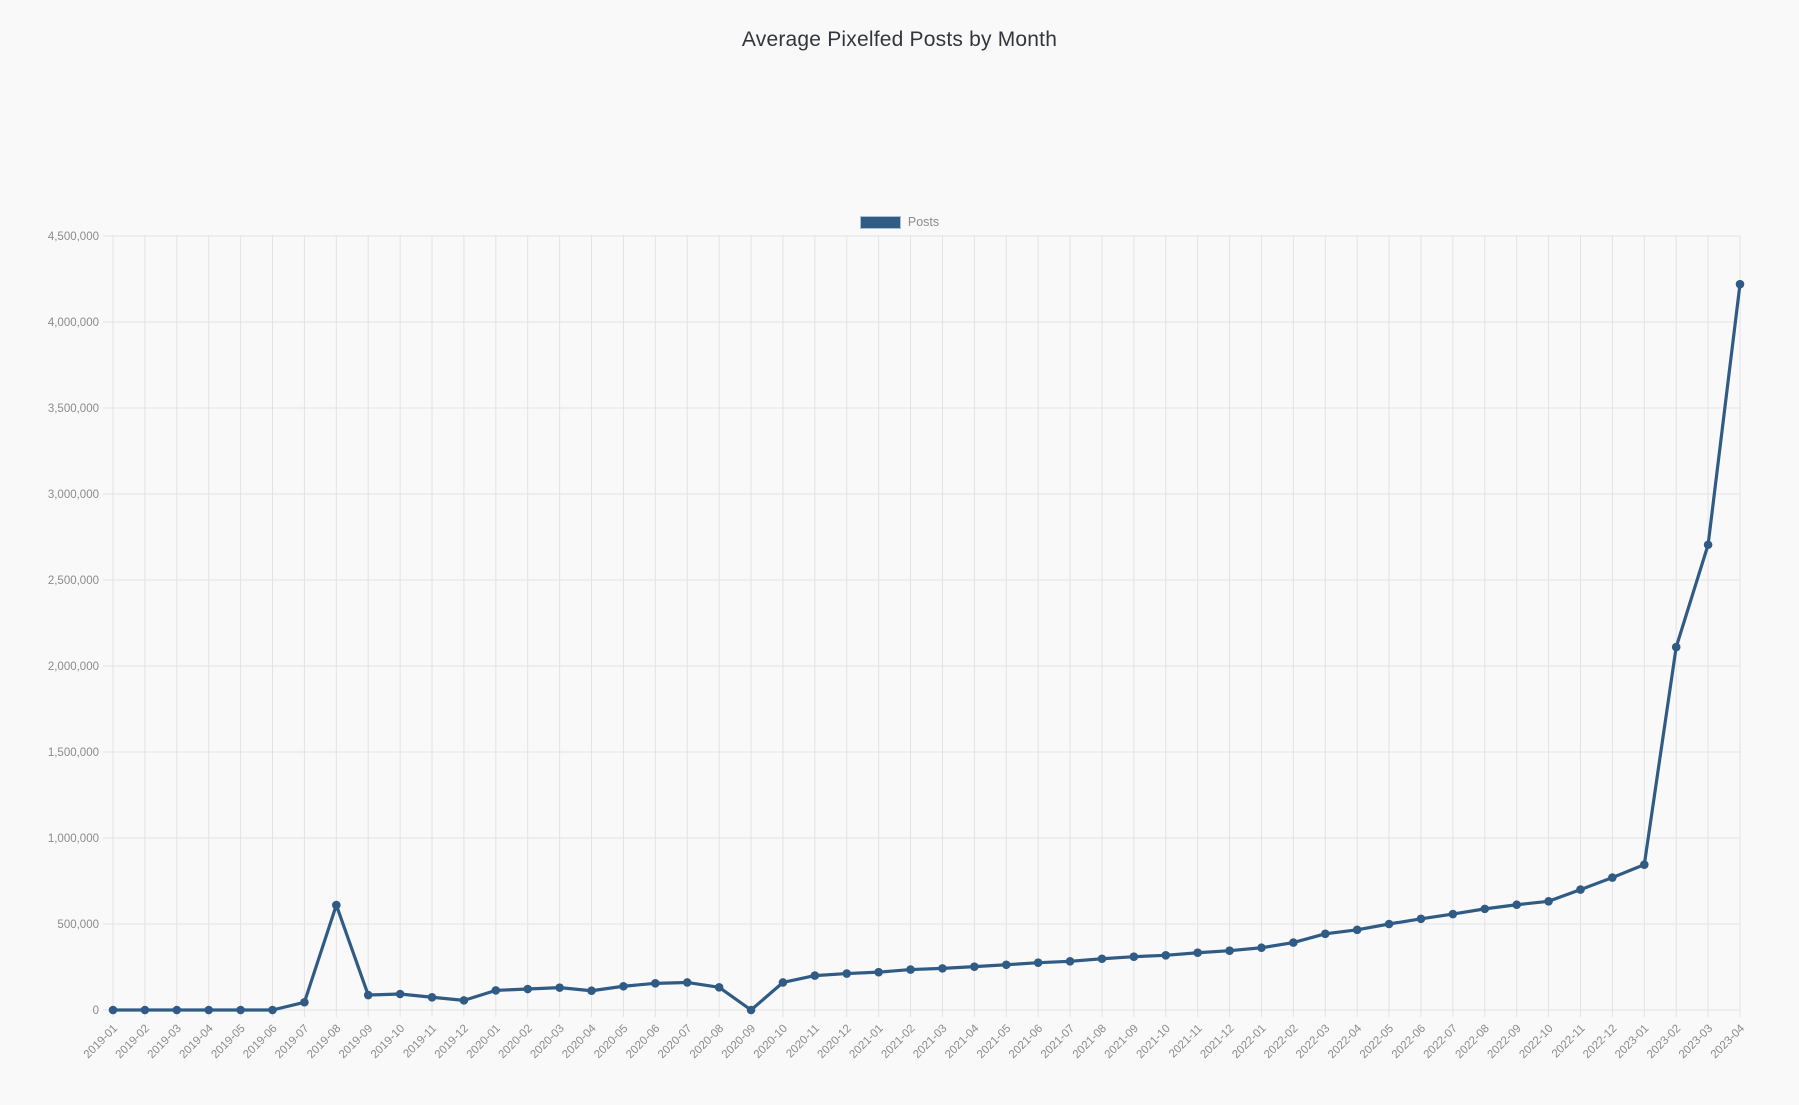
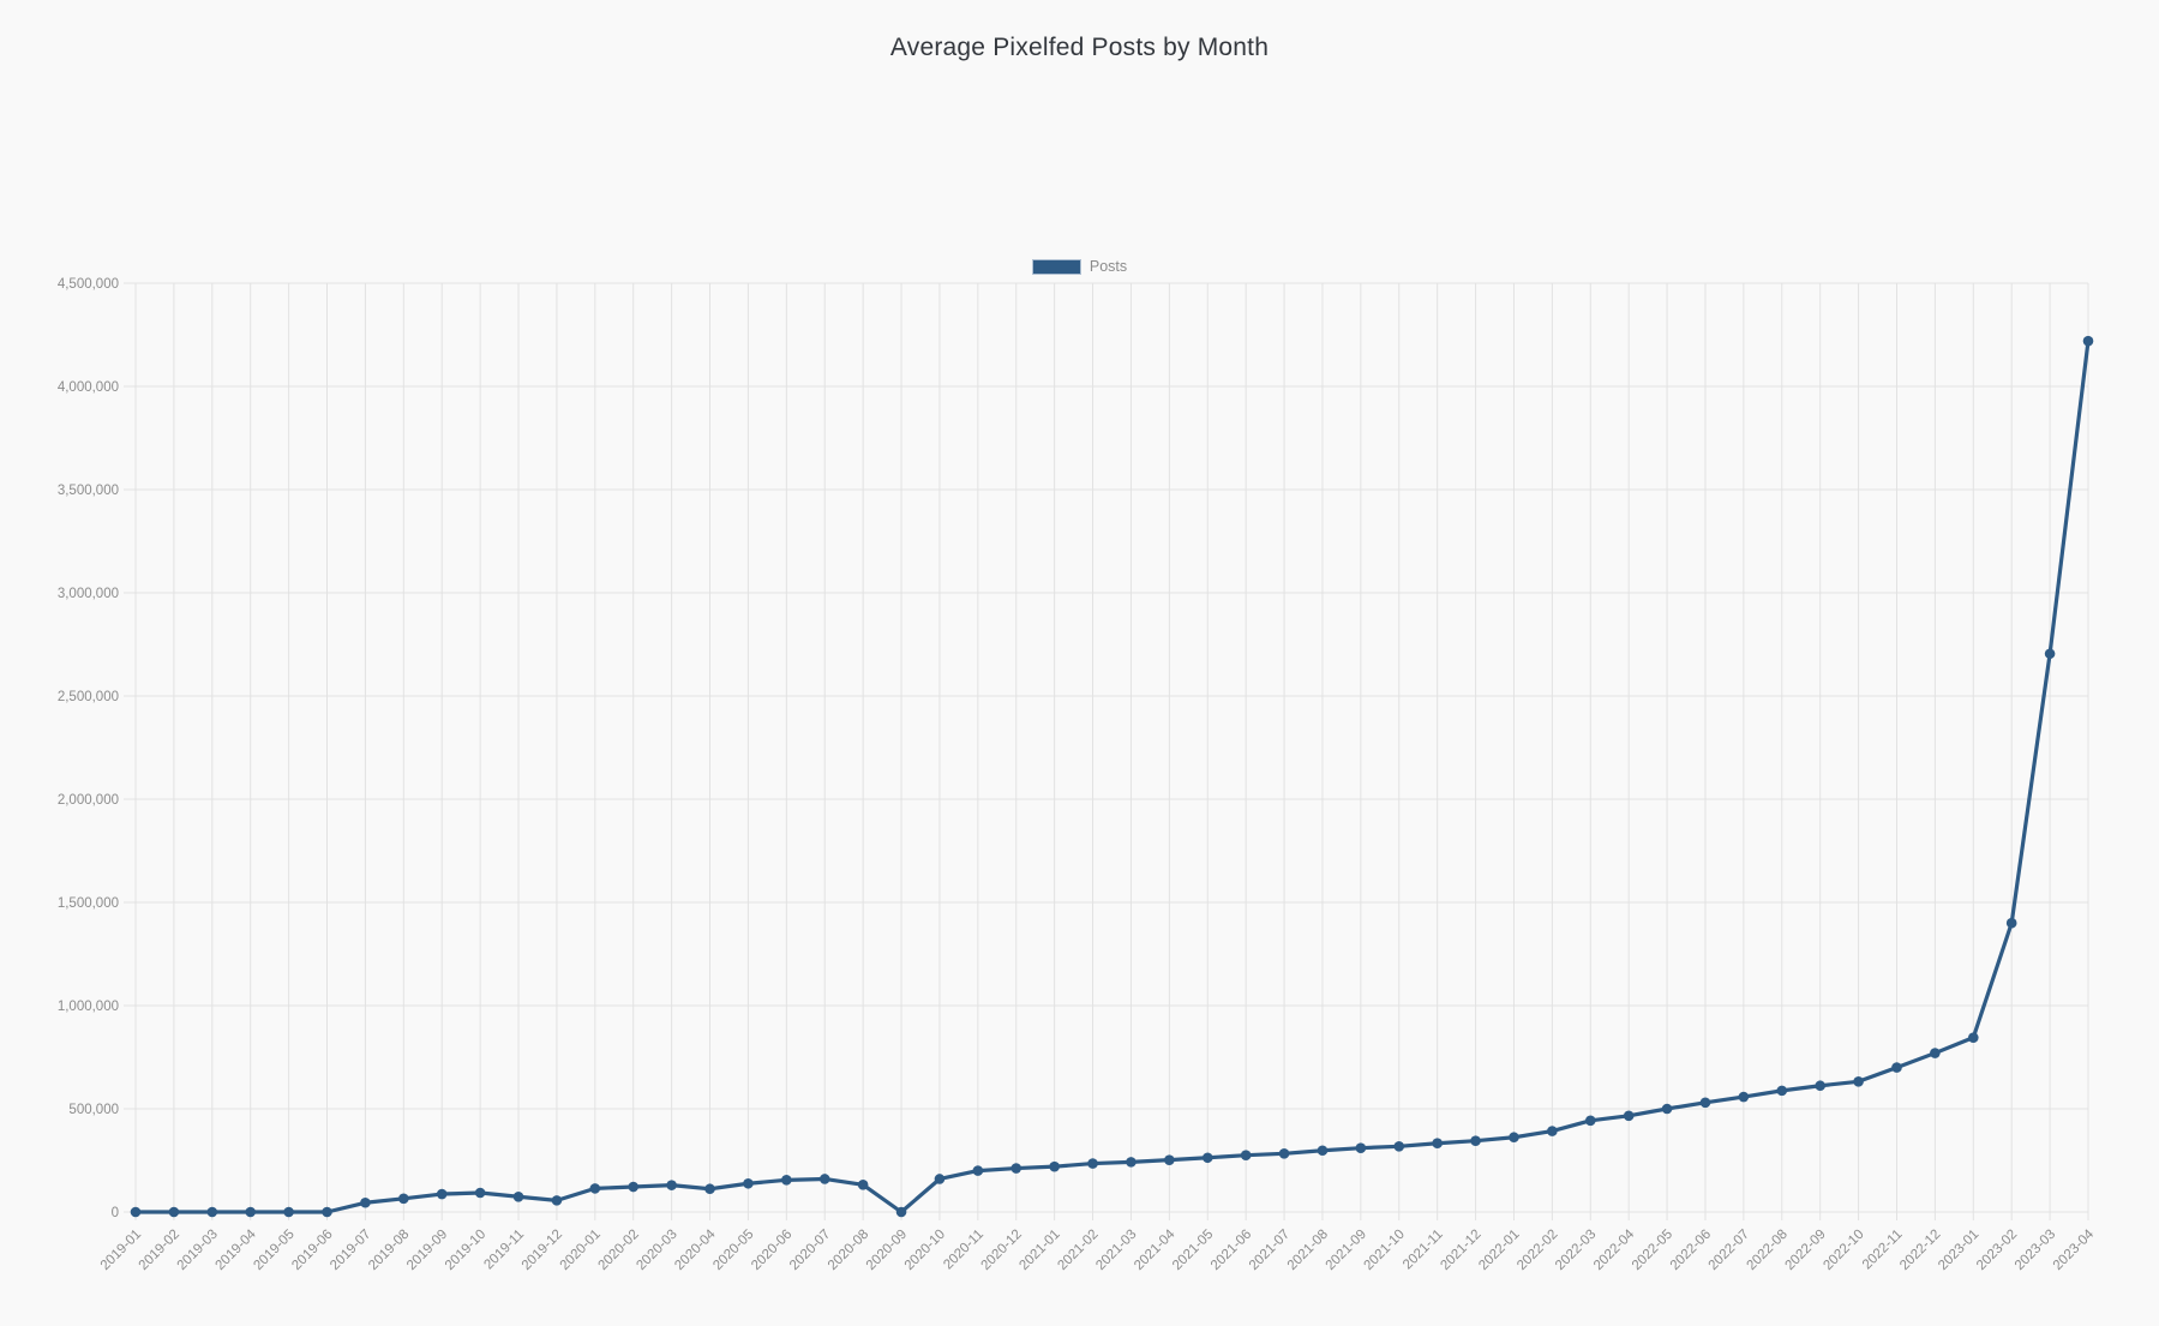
2019-08: 610000 -> 60000
2023-02: 2110000 -> 1400000
